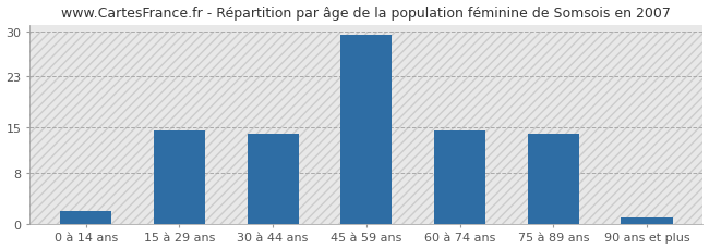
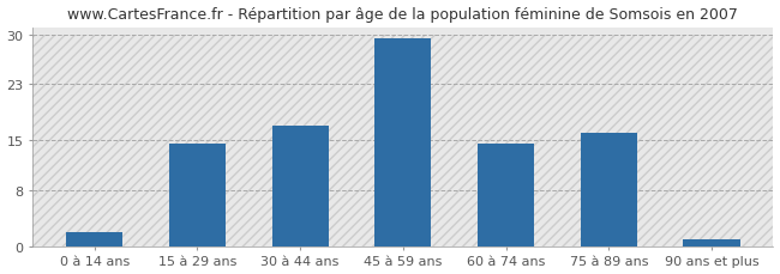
30 à 44 ans: 14.0 -> 17.0
75 à 89 ans: 14.0 -> 16.0
